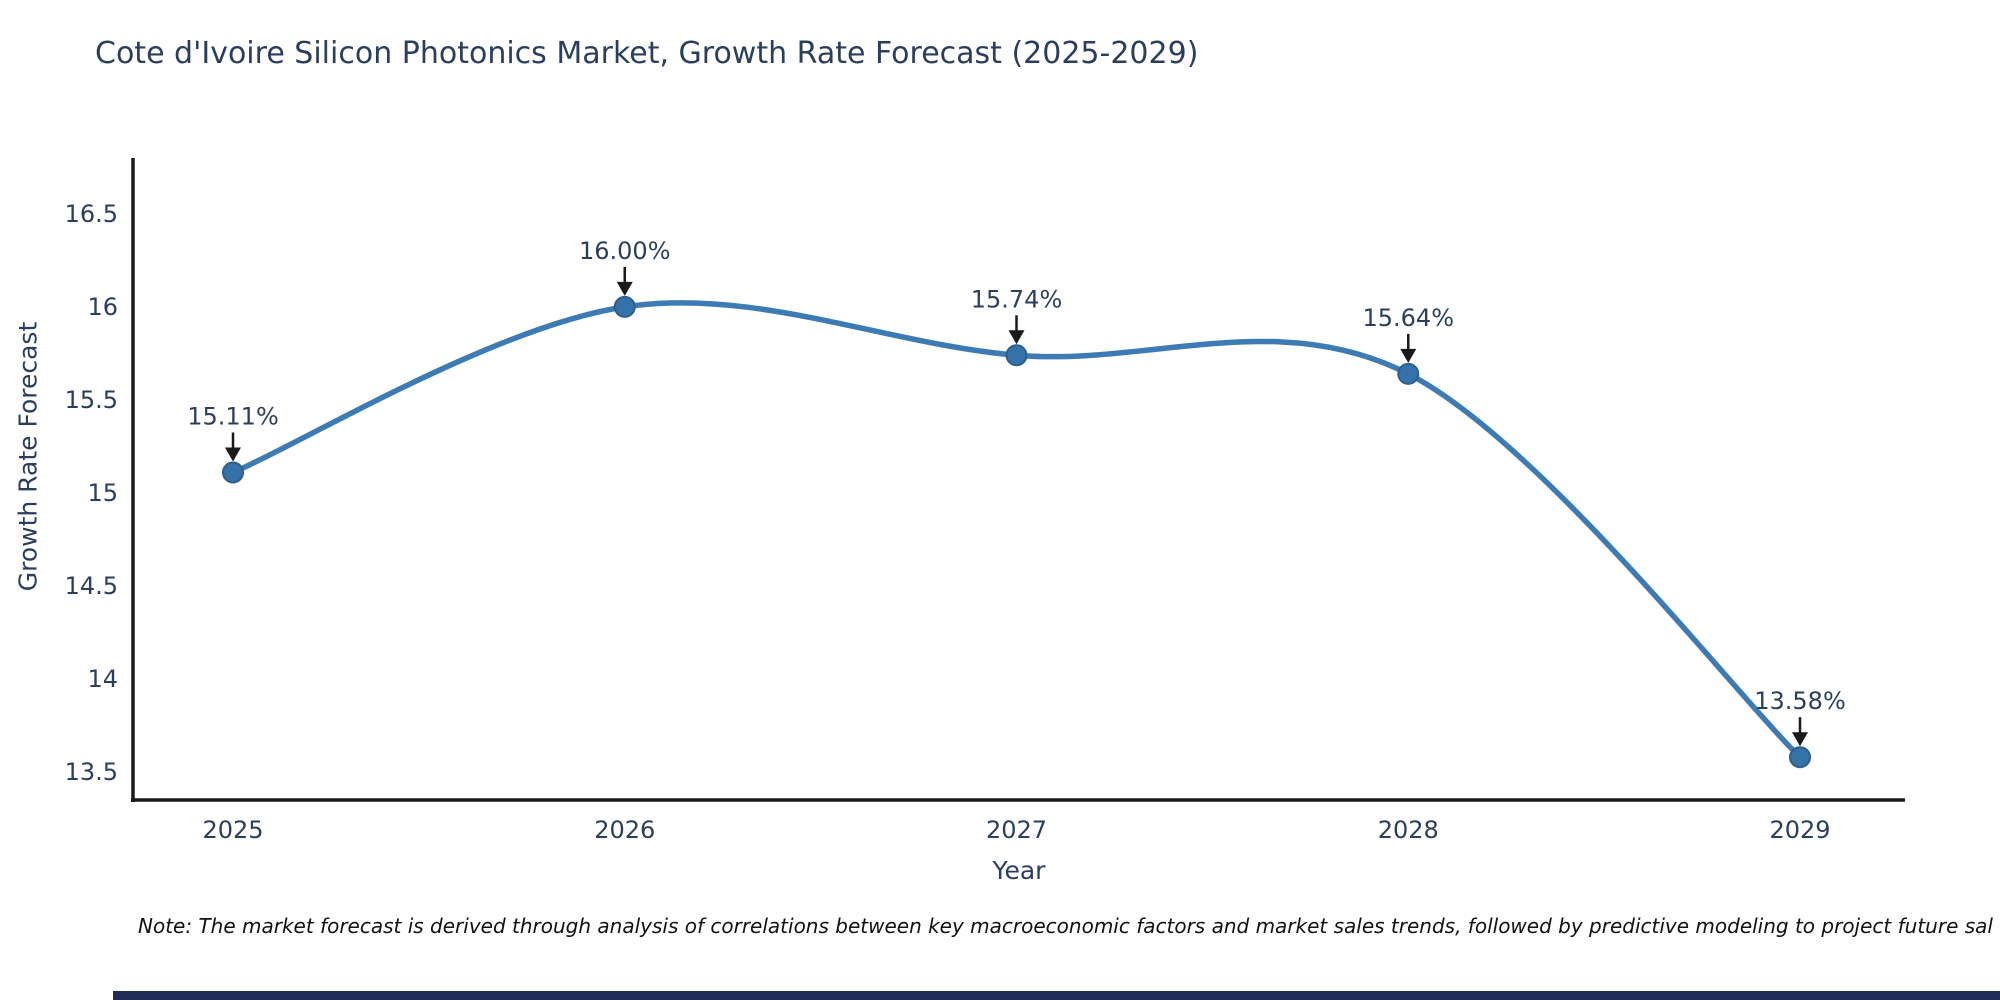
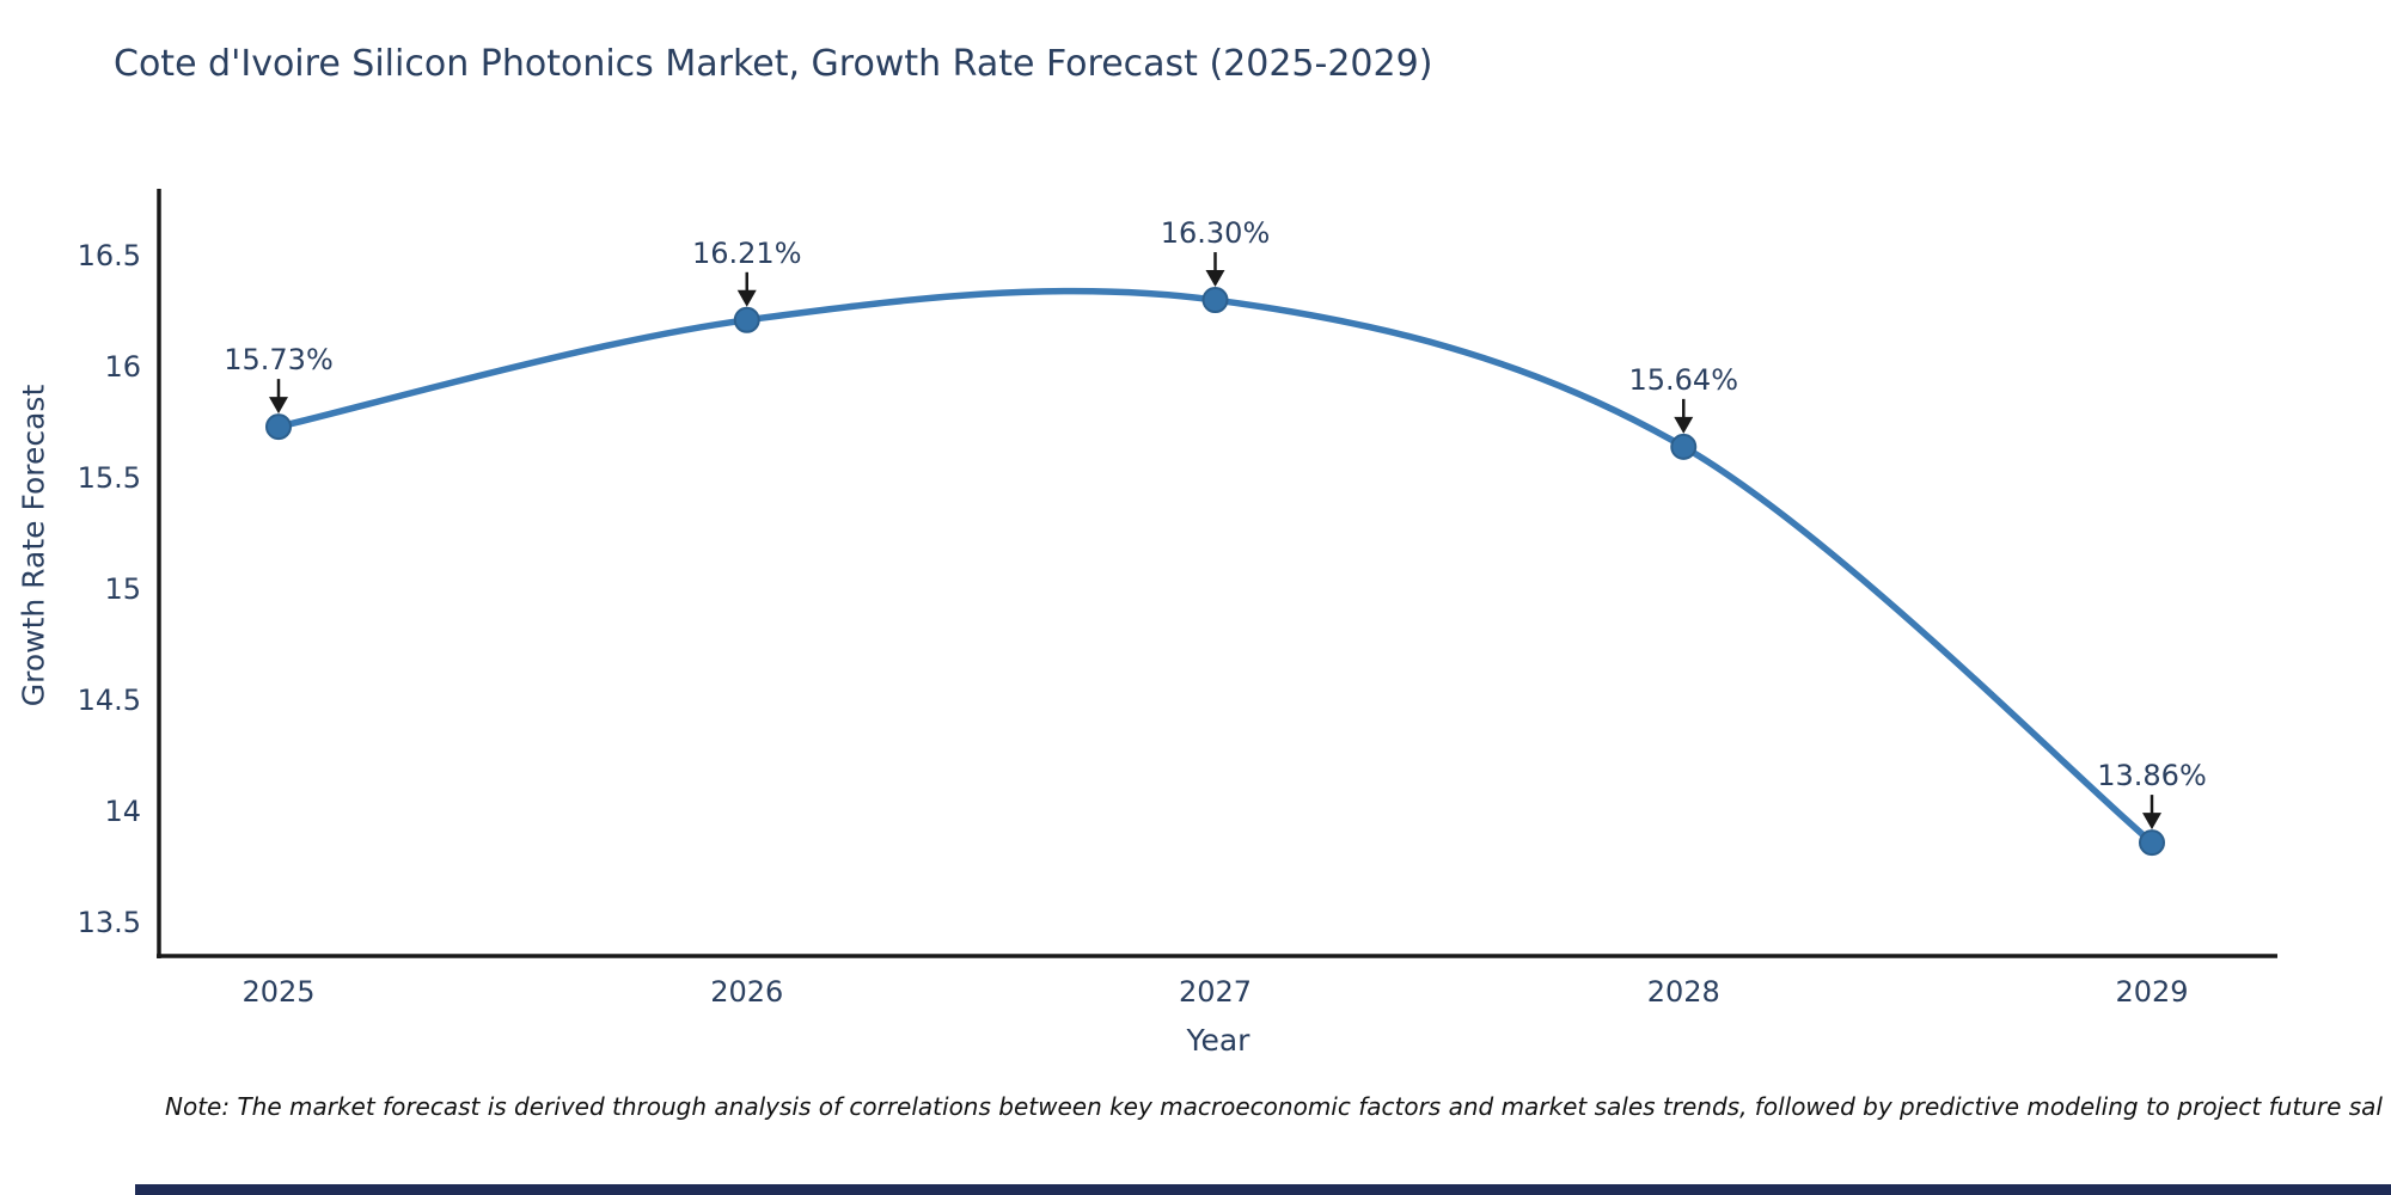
2025: 15.11% -> 15.73%
2026: 16.00% -> 16.21%
2027: 15.74% -> 16.30%
2029: 13.58% -> 13.86%
